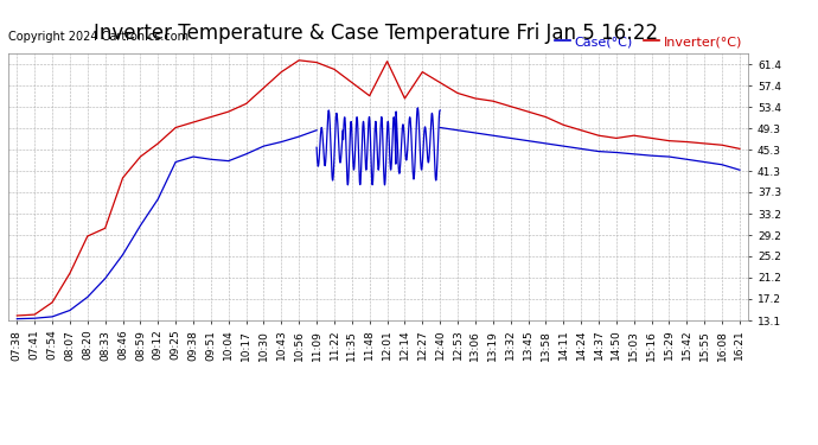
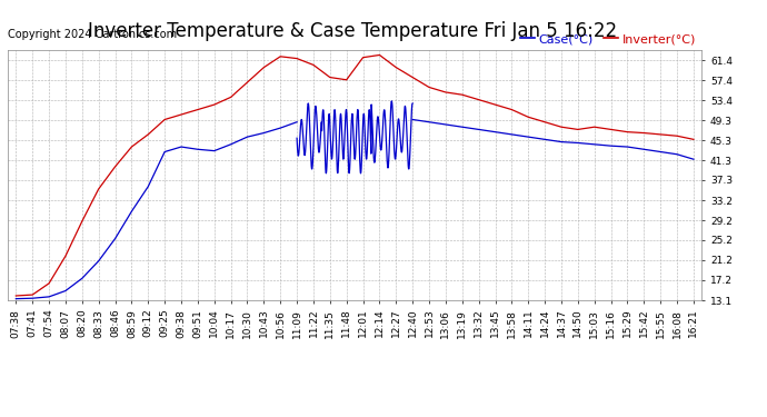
Inverter(°C)/08:33: 30.5 -> 35.5
Inverter(°C)/11:48: 55.5 -> 57.5
Inverter(°C)/12:14: 55.0 -> 62.5
